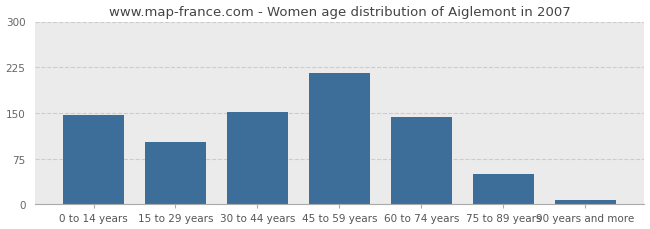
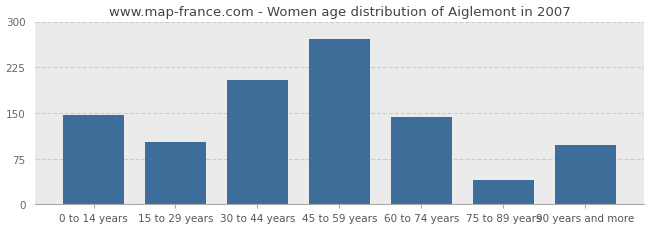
30 to 44 years: 152 -> 204
45 to 59 years: 215 -> 272
75 to 89 years: 50 -> 40
90 years and more: 8 -> 98
